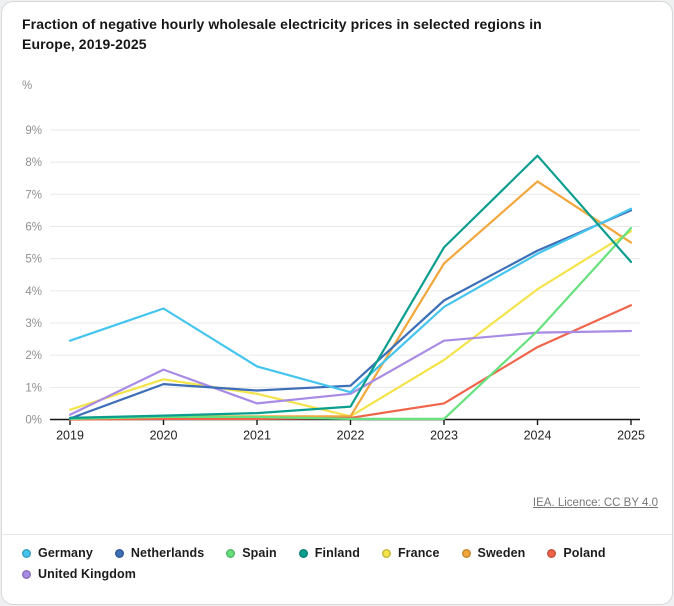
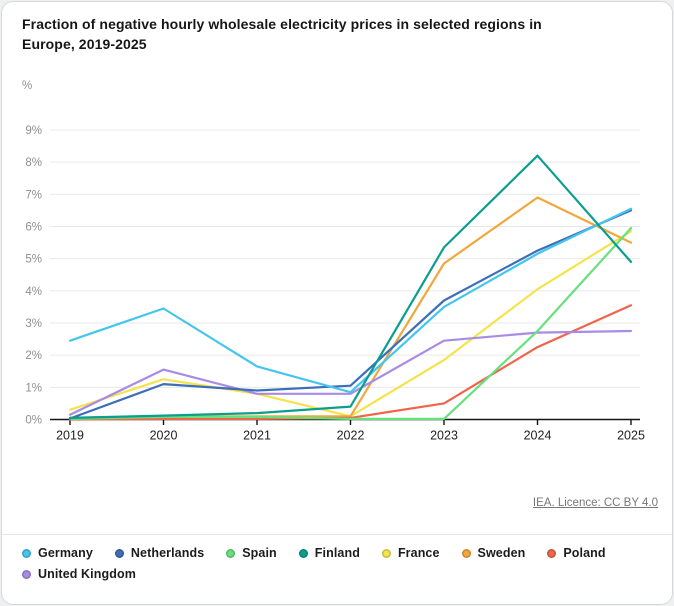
United Kingdom/2021: 0.5% -> 0.8%
Sweden/2024: 7.4% -> 6.9%
